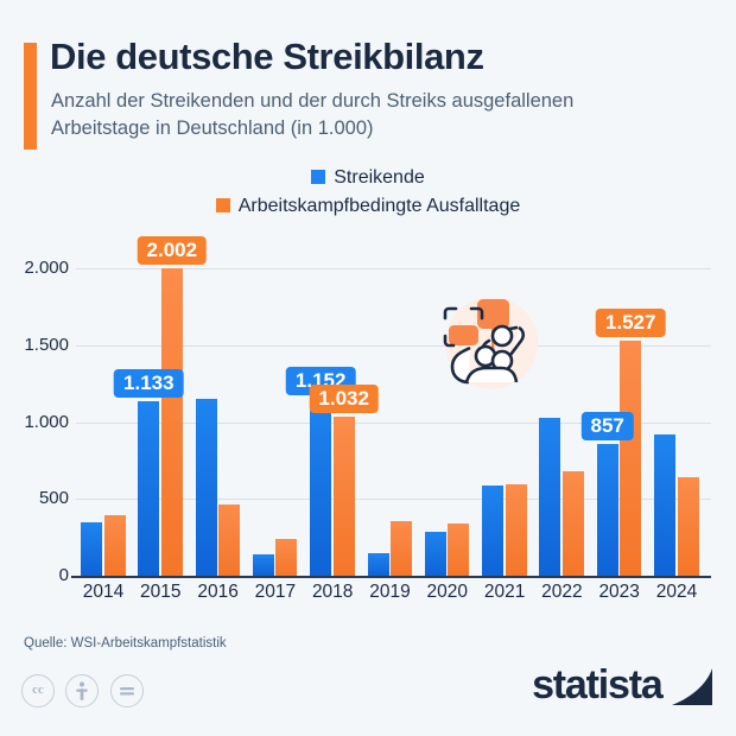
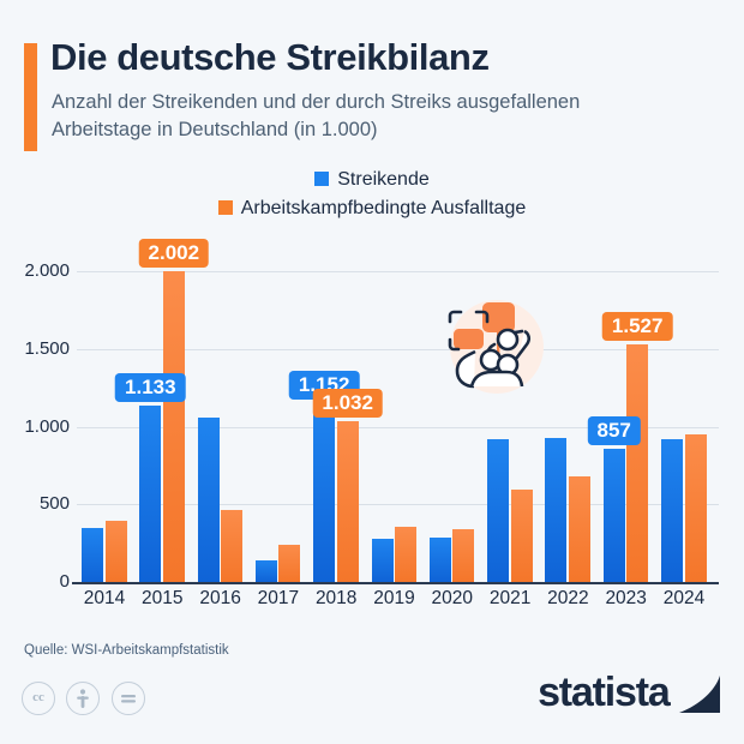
Streikende/2016: 1150 -> 1060
Streikende/2019: 150 -> 280
Streikende/2021: 590 -> 920
Streikende/2022: 1030 -> 930
Arbeitskampfbedingte Ausfalltage/2024: 640 -> 950
